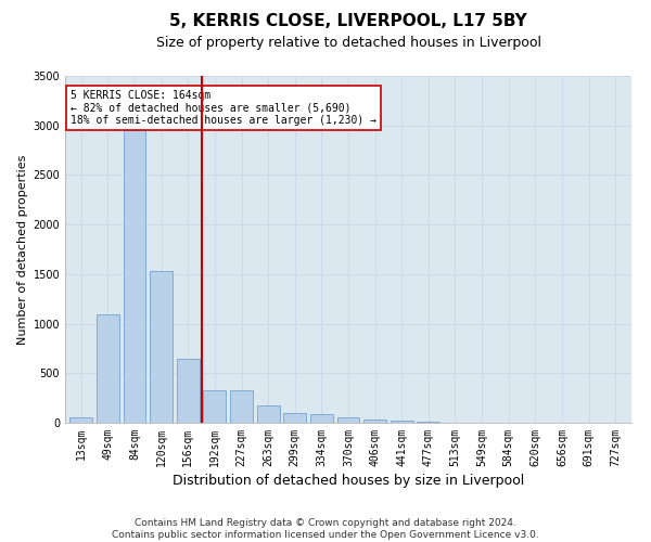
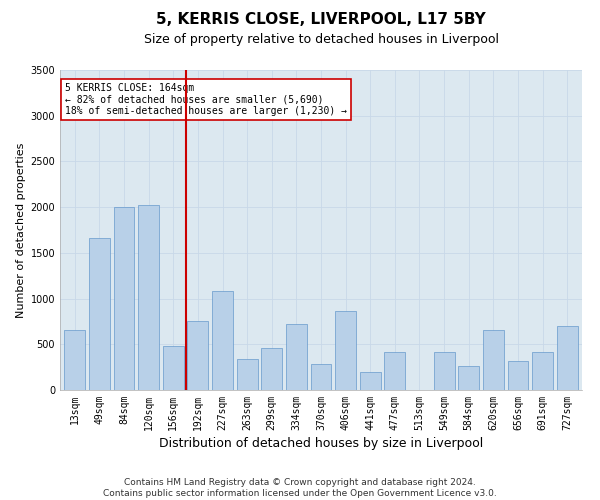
13sqm: 60 -> 660
49sqm: 1090 -> 1660
84sqm: 2950 -> 2000
120sqm: 1530 -> 2020
156sqm: 650 -> 480
192sqm: 330 -> 760
227sqm: 320 -> 1080
263sqm: 180 -> 340
299sqm: 100 -> 460
334sqm: 90 -> 720
370sqm: 60 -> 280
406sqm: 40 -> 860
441sqm: 20 -> 200
477sqm: 10 -> 420
549sqm: 0 -> 420
584sqm: 0 -> 260
620sqm: 0 -> 660
656sqm: 0 -> 320
691sqm: 0 -> 420
727sqm: 0 -> 700
